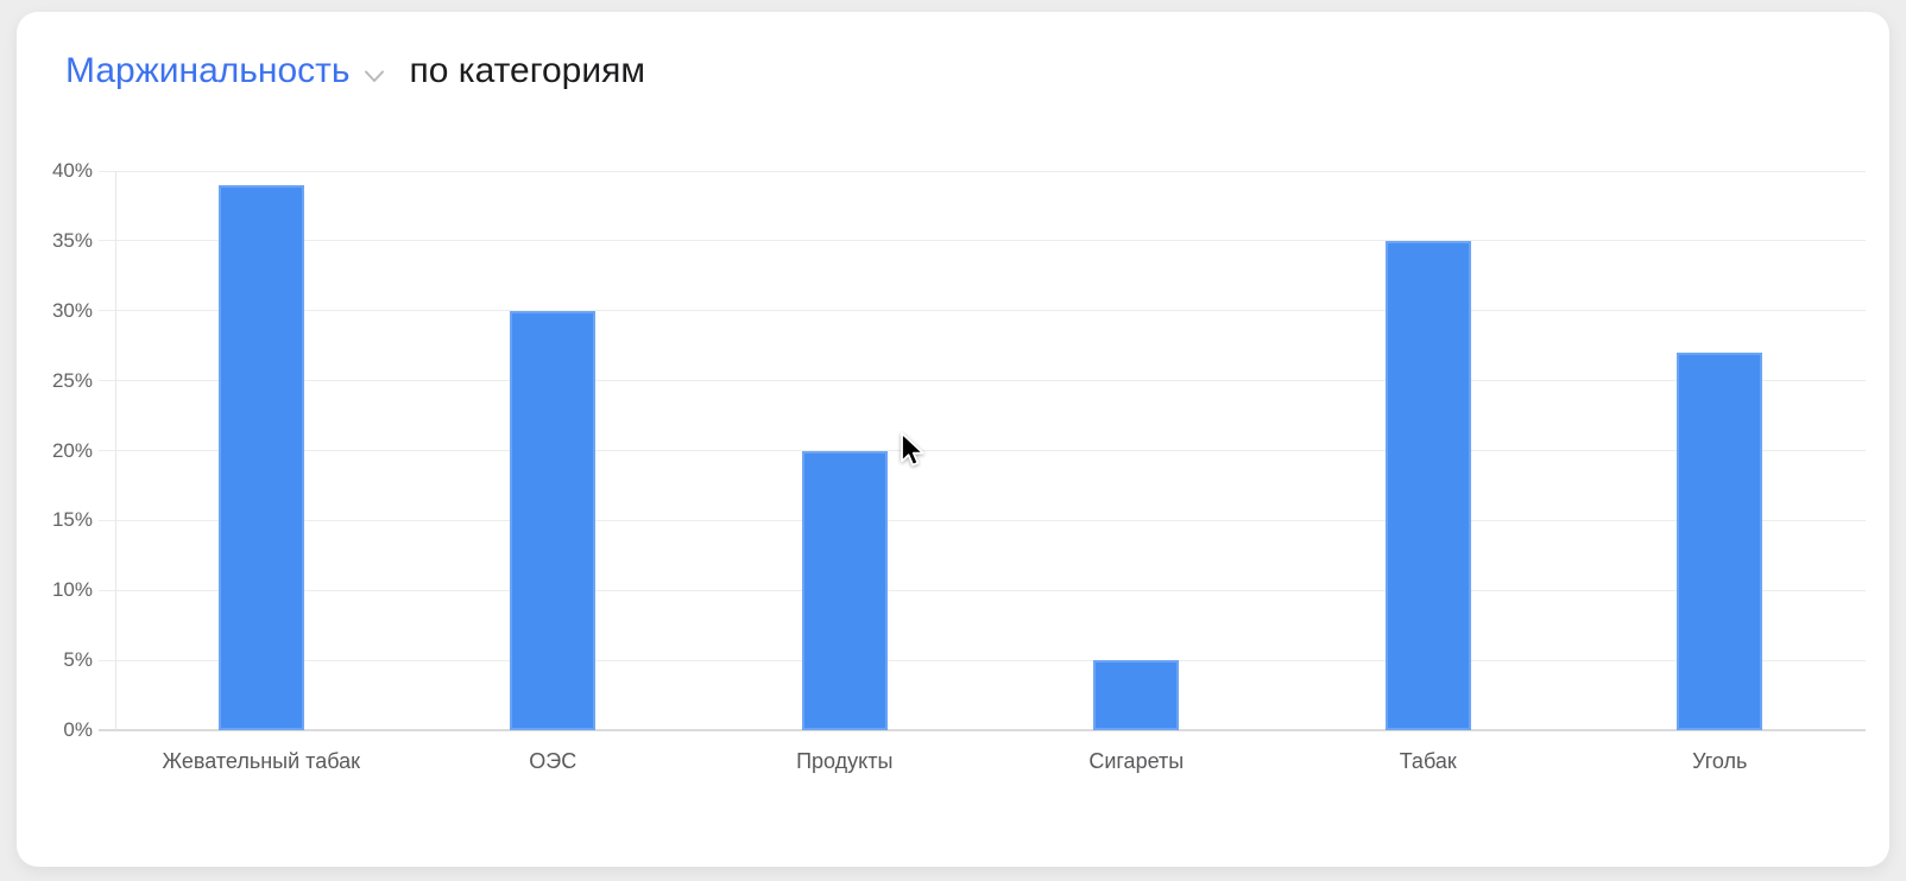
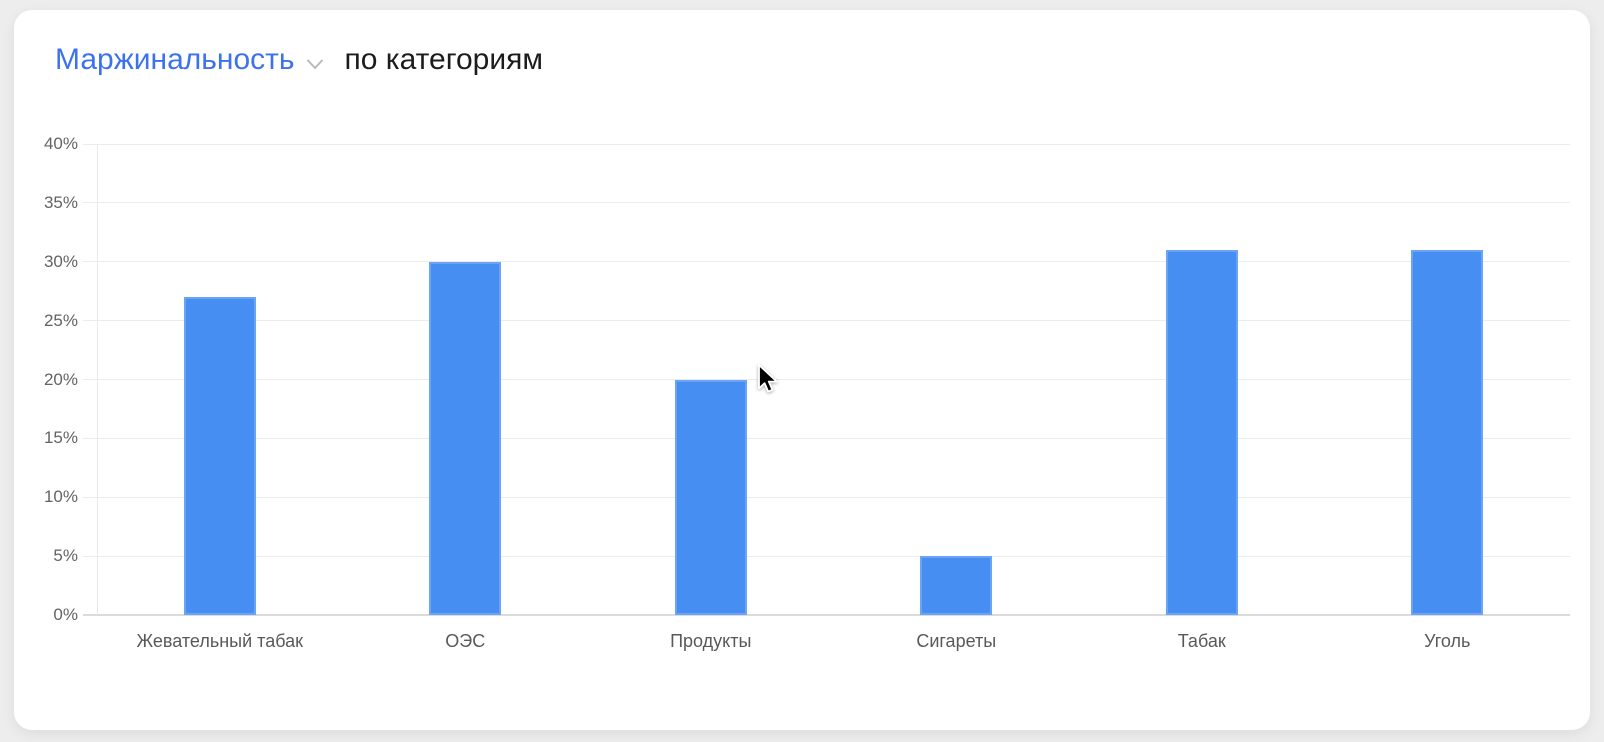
Жевательный табак: 39% -> 27%
Табак: 35% -> 31%
Уголь: 27% -> 31%
